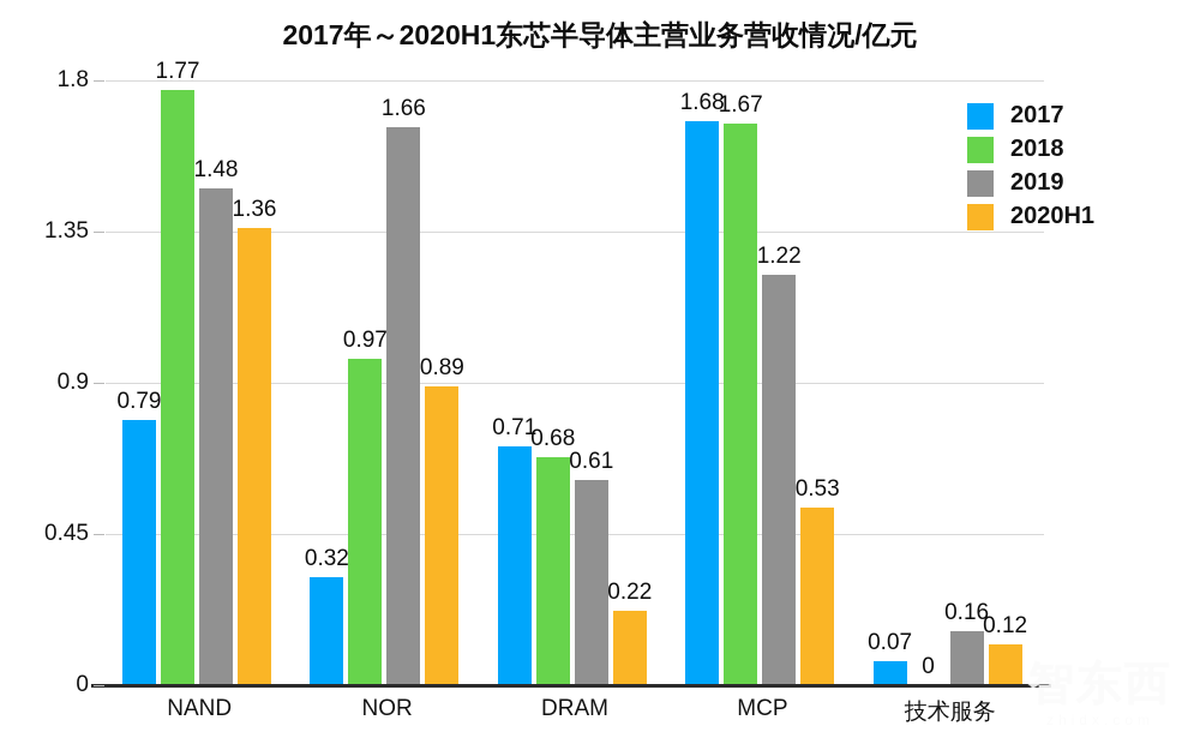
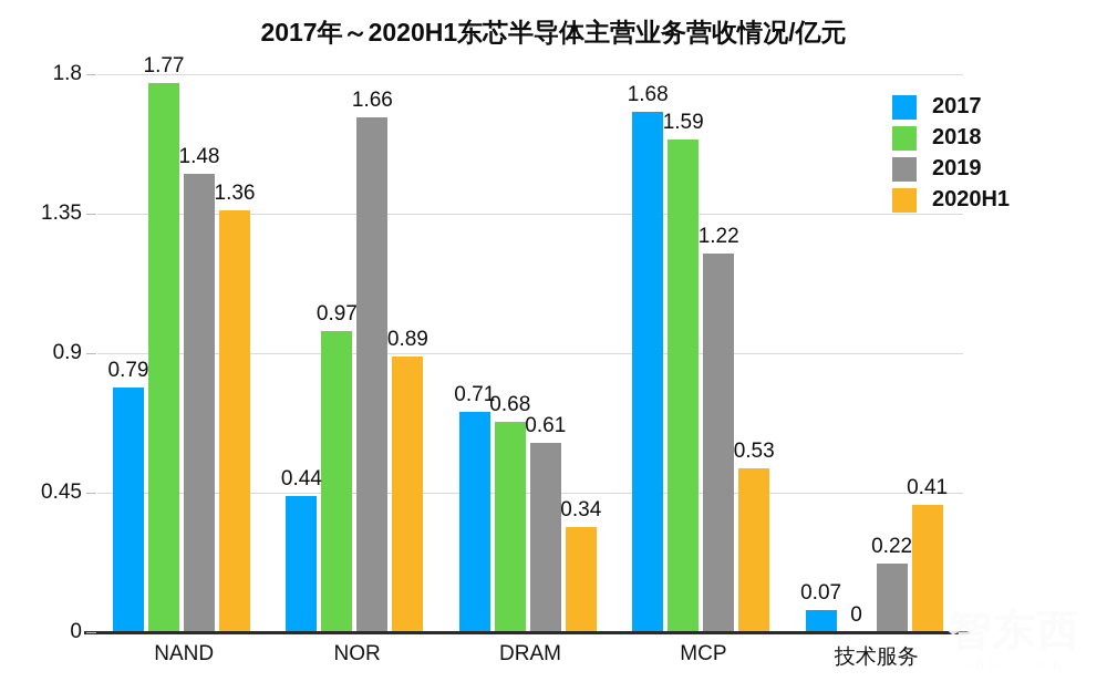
2017/NOR: 0.32 -> 0.44
2020H1/DRAM: 0.22 -> 0.34
2018/MCP: 1.67 -> 1.59
2019/技术服务: 0.16 -> 0.22
2020H1/技术服务: 0.12 -> 0.41
